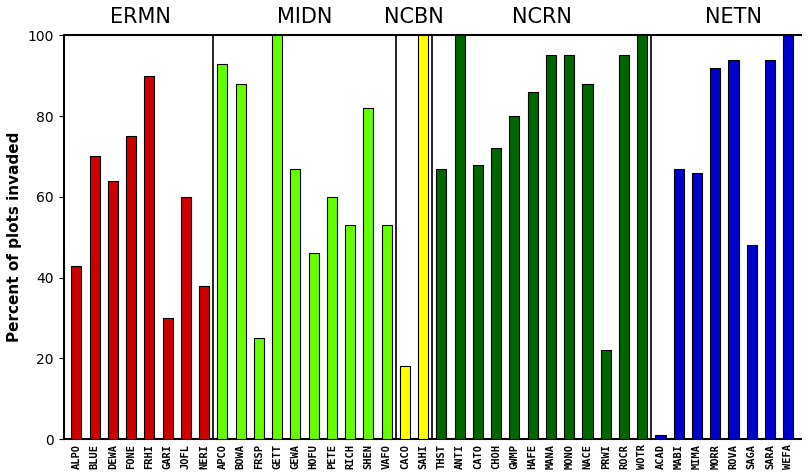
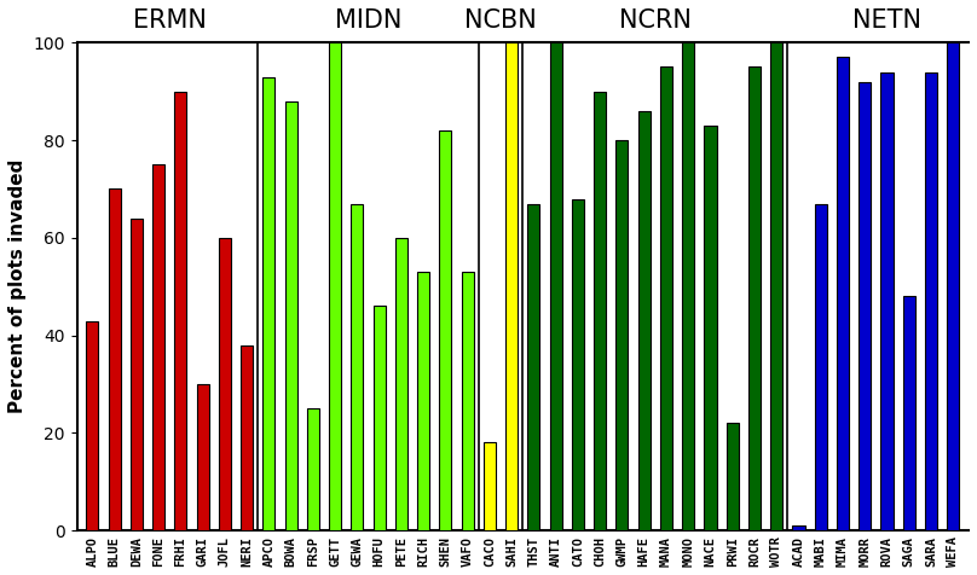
CHOH: 72 -> 90
MONO: 95 -> 100
NACE: 88 -> 83
MIMA: 66 -> 97
